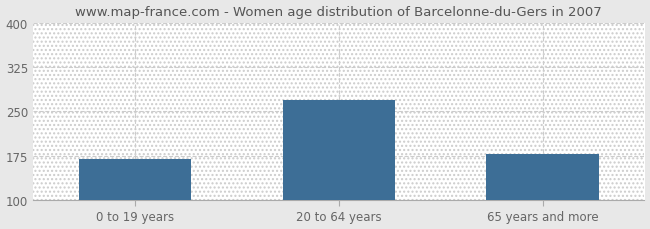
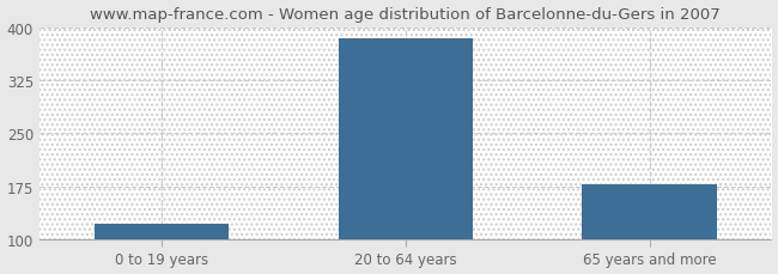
0 to 19 years: 170 -> 122
20 to 64 years: 270 -> 385
